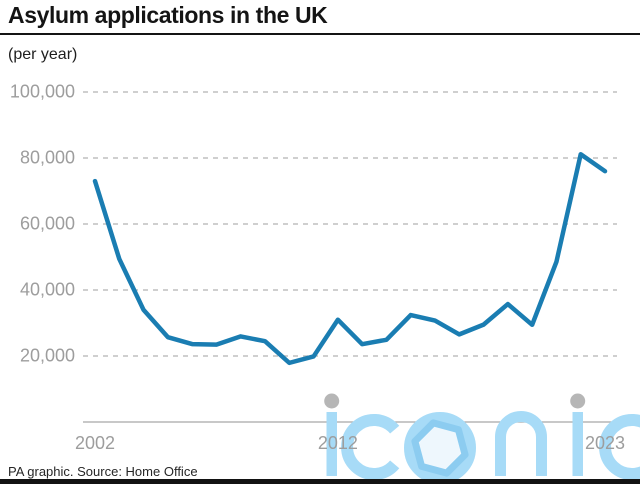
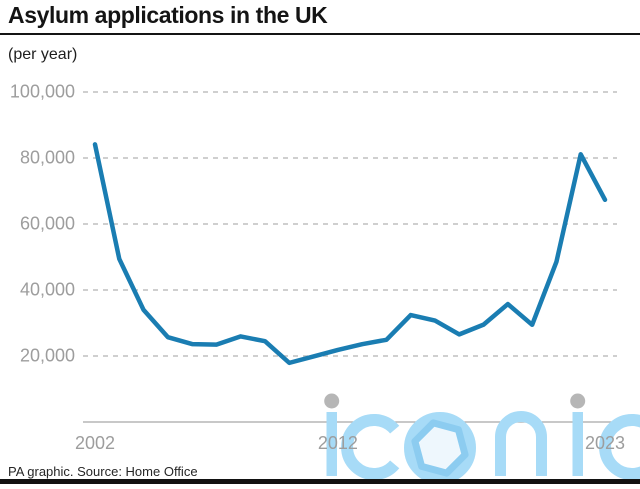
2002: 73000 -> 84000
2012: 31000 -> 22000
2023: 76000 -> 67000
